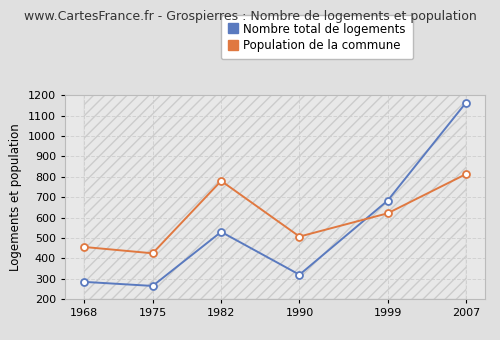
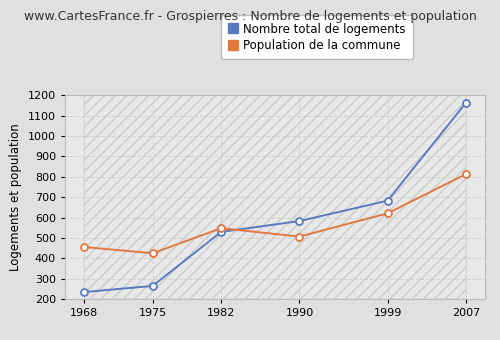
Nombre total de logements/1968: 285 -> 235
Population de la commune/1982: 780 -> 548
Nombre total de logements/1990: 320 -> 583
